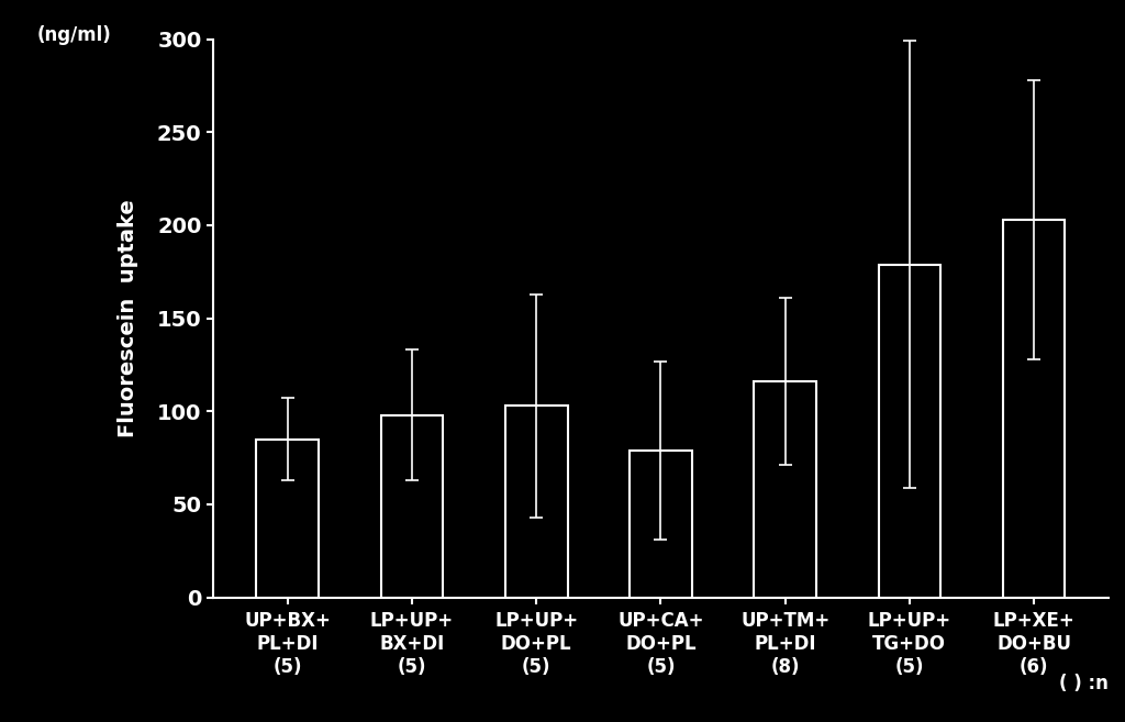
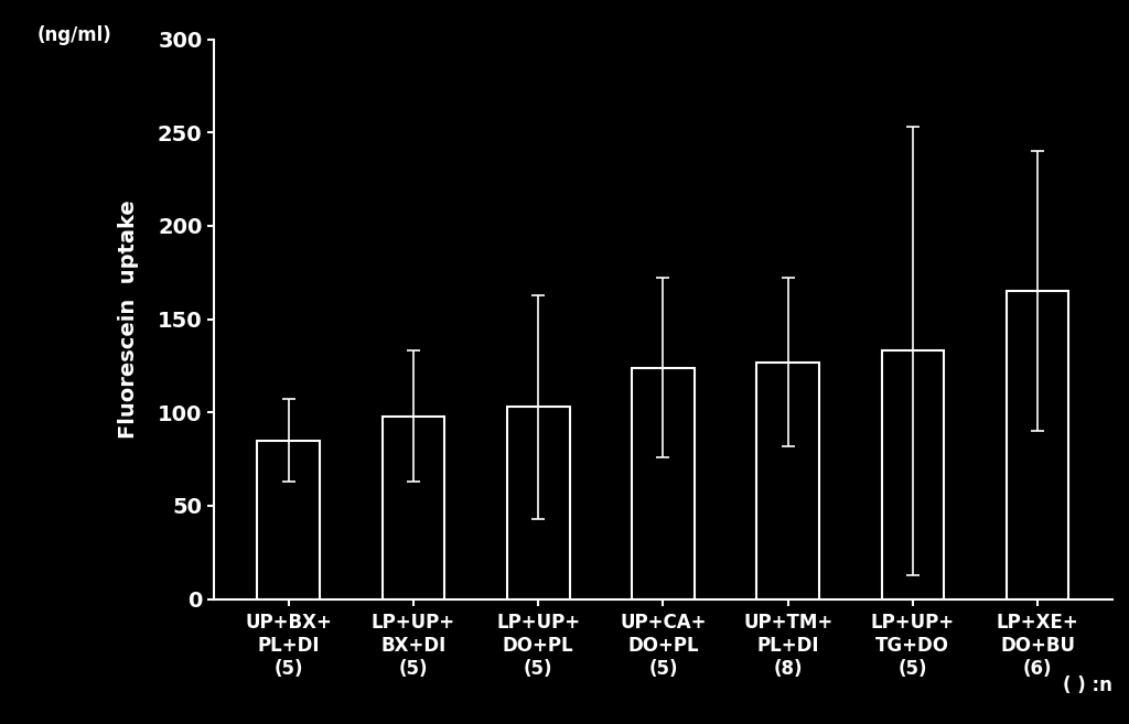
UP+CA+ DO+PL (5): 79 -> 124
UP+TM+ PL+DI (8): 116 -> 127
LP+UP+ TG+DO (5): 179 -> 133
LP+XE+ DO+BU (6): 203 -> 165
